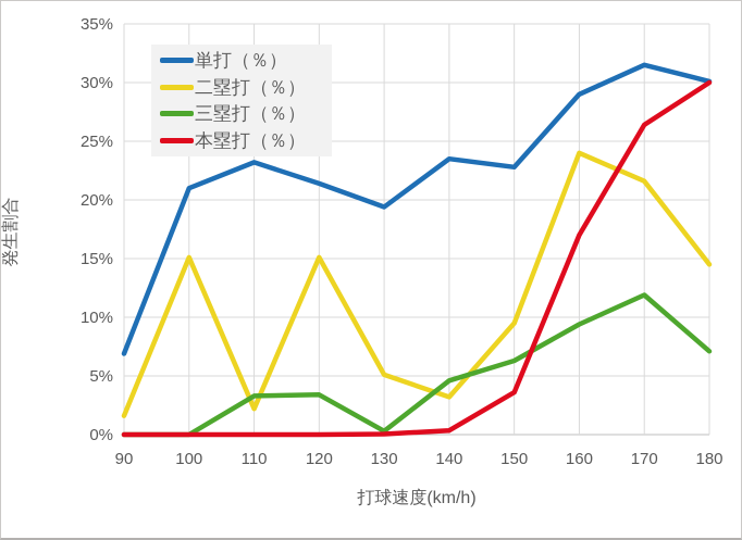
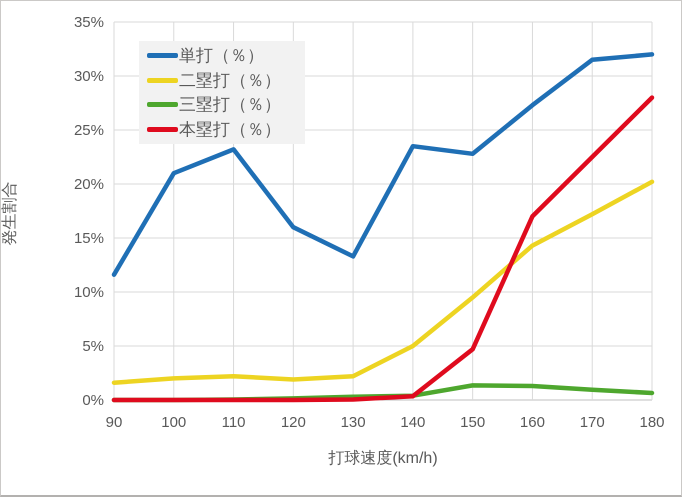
単打（％）/90: 6.9% -> 11.6%
二塁打（％）/100: 15.1% -> 2.0%
三塁打（％）/110: 3.3% -> 0.1%
単打（％）/120: 21.4% -> 16.0%
二塁打（％）/120: 15.1% -> 1.9%
三塁打（％）/120: 3.4% -> 0.1%
単打（％）/130: 19.4% -> 13.3%
二塁打（％）/130: 5.1% -> 2.2%
二塁打（％）/140: 3.2% -> 5.0%
三塁打（％）/140: 4.6% -> 0.4%
三塁打（％）/150: 6.3% -> 1.4%
本塁打（％）/150: 3.6% -> 4.7%
単打（％）/160: 29.0% -> 27.3%
二塁打（％）/160: 24.0% -> 14.3%
三塁打（％）/160: 9.4% -> 1.3%
二塁打（％）/170: 21.6% -> 17.2%
三塁打（％）/170: 11.9% -> 0.9%
本塁打（％）/170: 26.4% -> 22.5%
単打（％）/180: 30.1% -> 32.0%
二塁打（％）/180: 14.5% -> 20.2%
三塁打（％）/180: 7.1% -> 0.7%
本塁打（％）/180: 30.0% -> 28.0%
